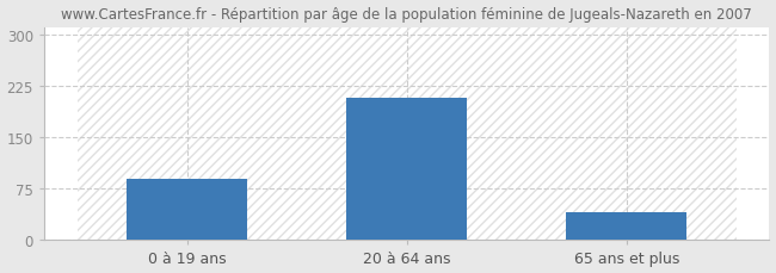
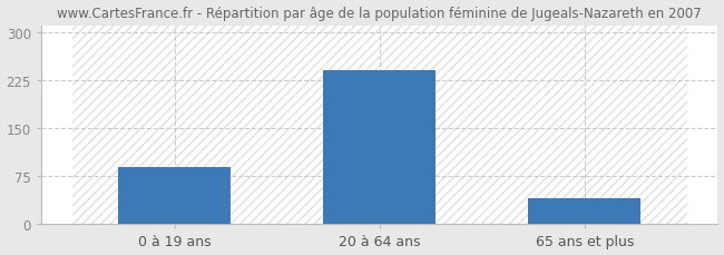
20 à 64 ans: 208 -> 241
